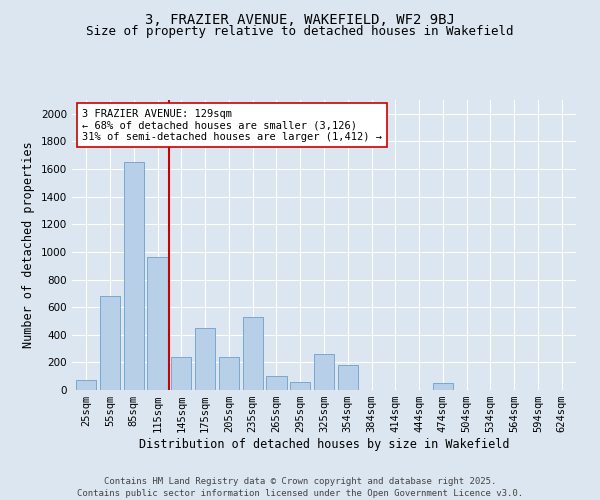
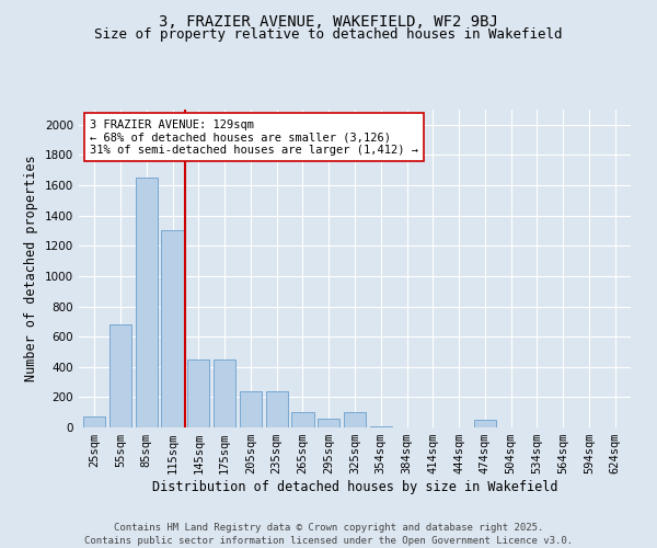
115sqm: 960 -> 1300
145sqm: 240 -> 450
235sqm: 530 -> 240
325sqm: 260 -> 100
354sqm: 180 -> 0
